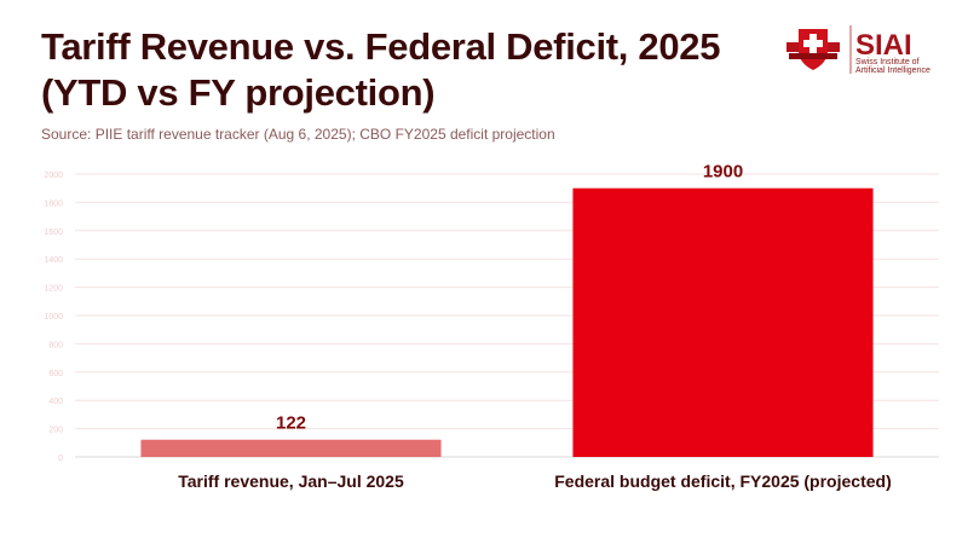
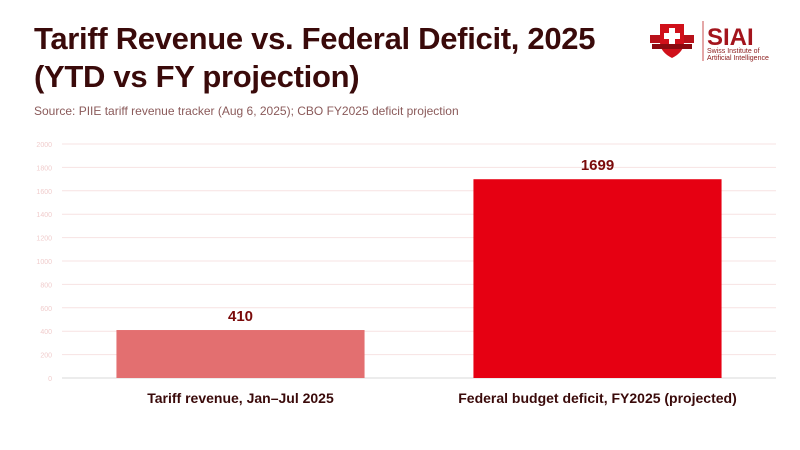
Tariff revenue, Jan–Jul 2025: 122 -> 410
Federal budget deficit, FY2025 (projected): 1900 -> 1699
